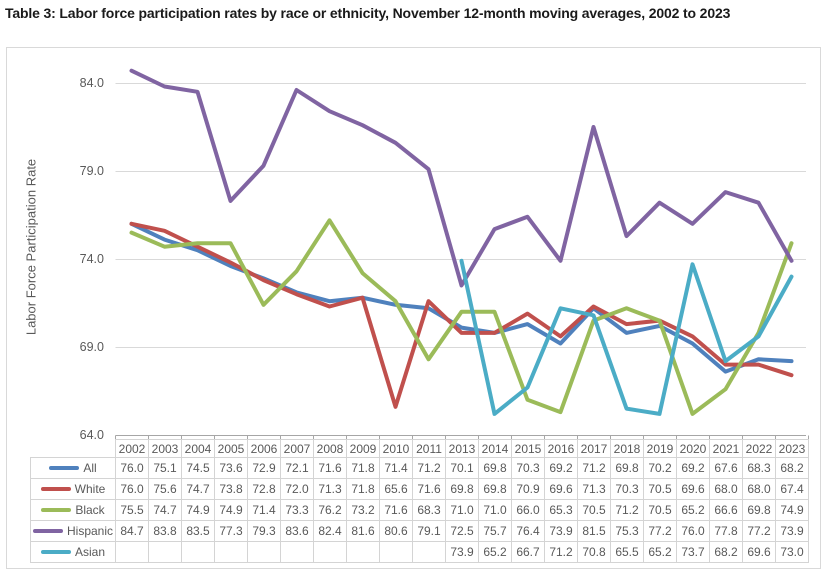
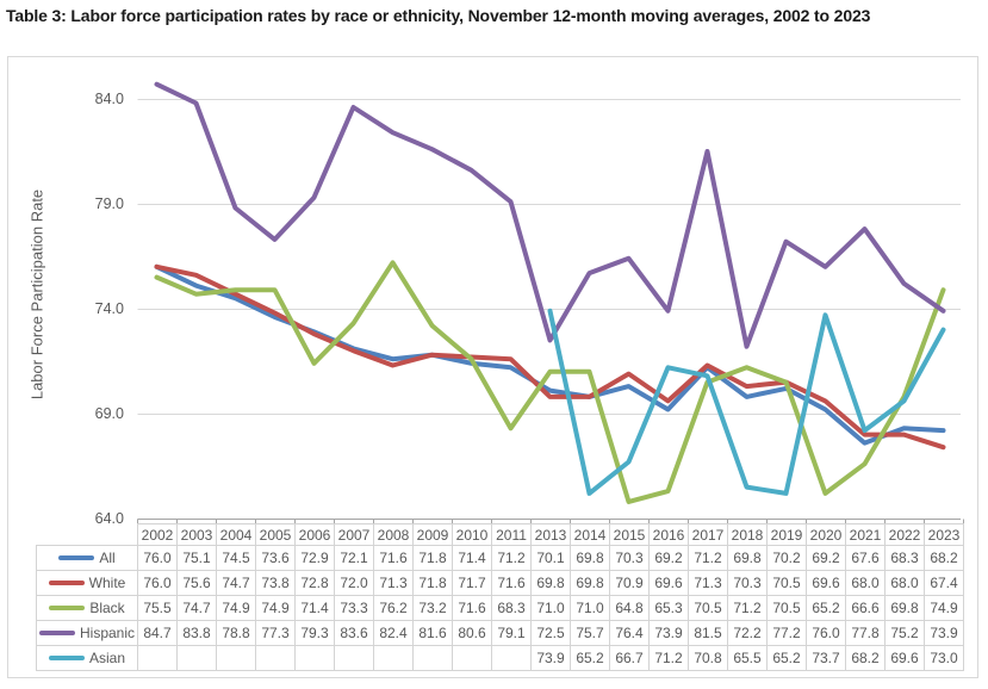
Hispanic/2004: 83.5 -> 78.8
White/2010: 65.6 -> 71.7
Black/2015: 66.0 -> 64.8
Hispanic/2018: 75.3 -> 72.2
Hispanic/2022: 77.2 -> 75.2
